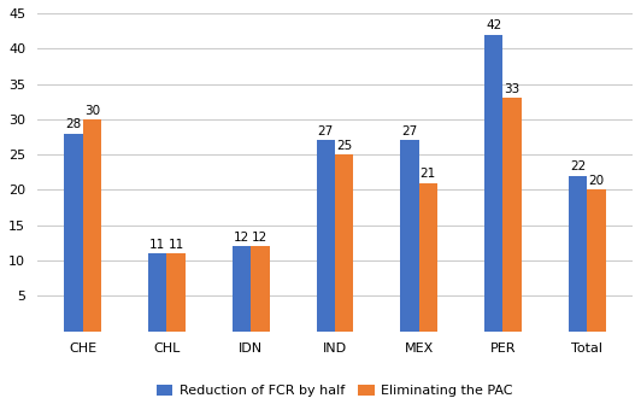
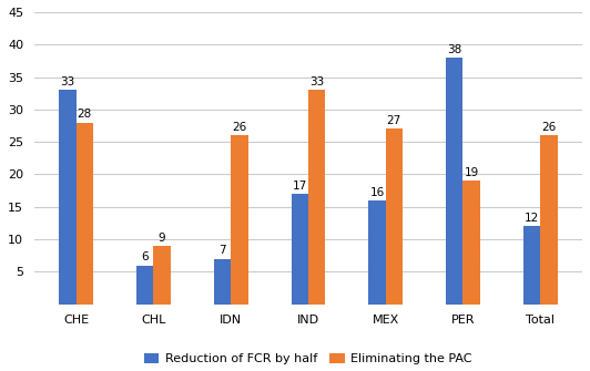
Reduction of FCR by half/CHE: 28 -> 33
Eliminating the PAC/CHE: 30 -> 28
Reduction of FCR by half/CHL: 11 -> 6
Eliminating the PAC/CHL: 11 -> 9
Reduction of FCR by half/IDN: 12 -> 7
Eliminating the PAC/IDN: 12 -> 26
Reduction of FCR by half/IND: 27 -> 17
Eliminating the PAC/IND: 25 -> 33
Reduction of FCR by half/MEX: 27 -> 16
Eliminating the PAC/MEX: 21 -> 27
Reduction of FCR by half/PER: 42 -> 38
Eliminating the PAC/PER: 33 -> 19
Reduction of FCR by half/Total: 22 -> 12
Eliminating the PAC/Total: 20 -> 26
